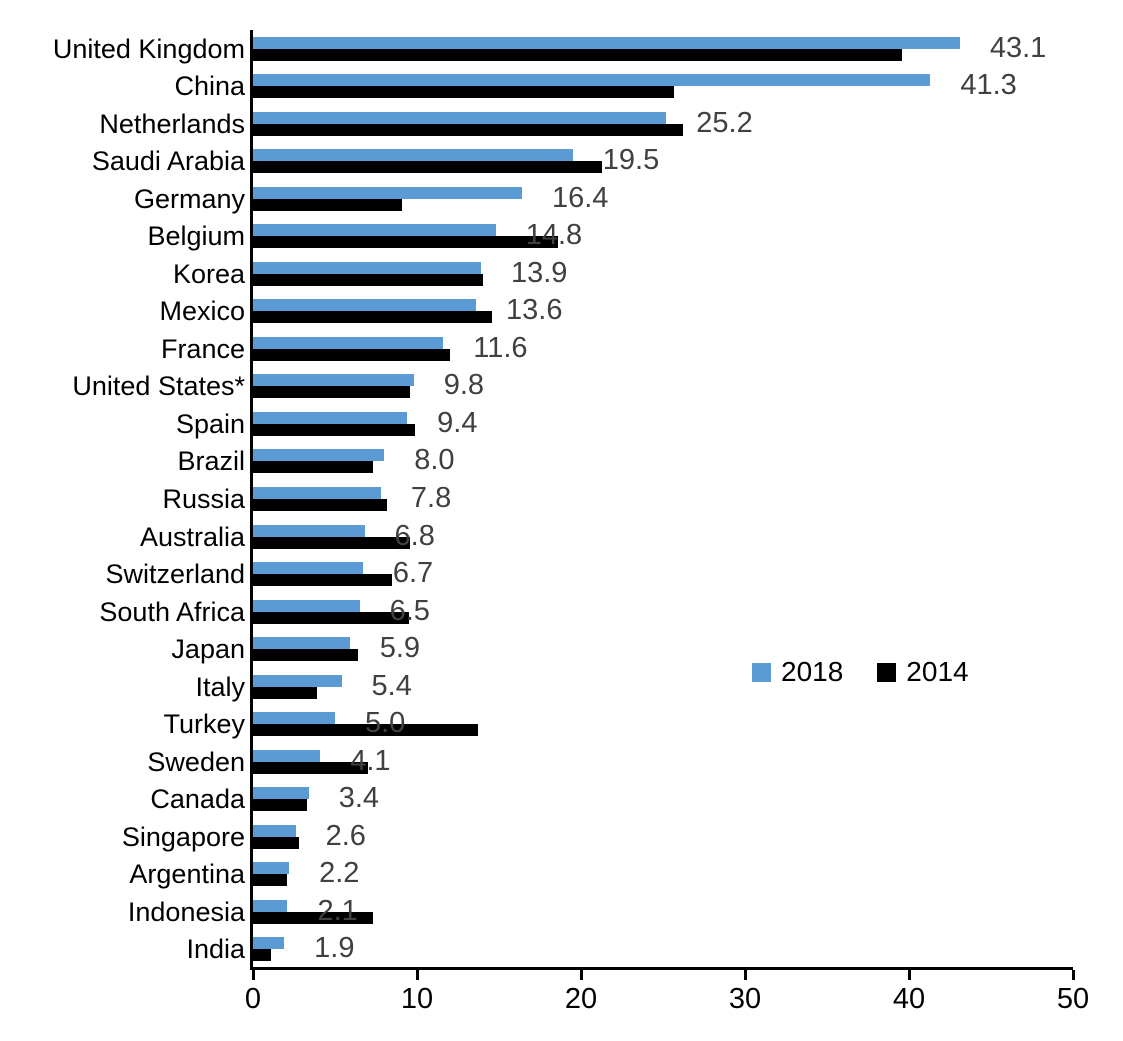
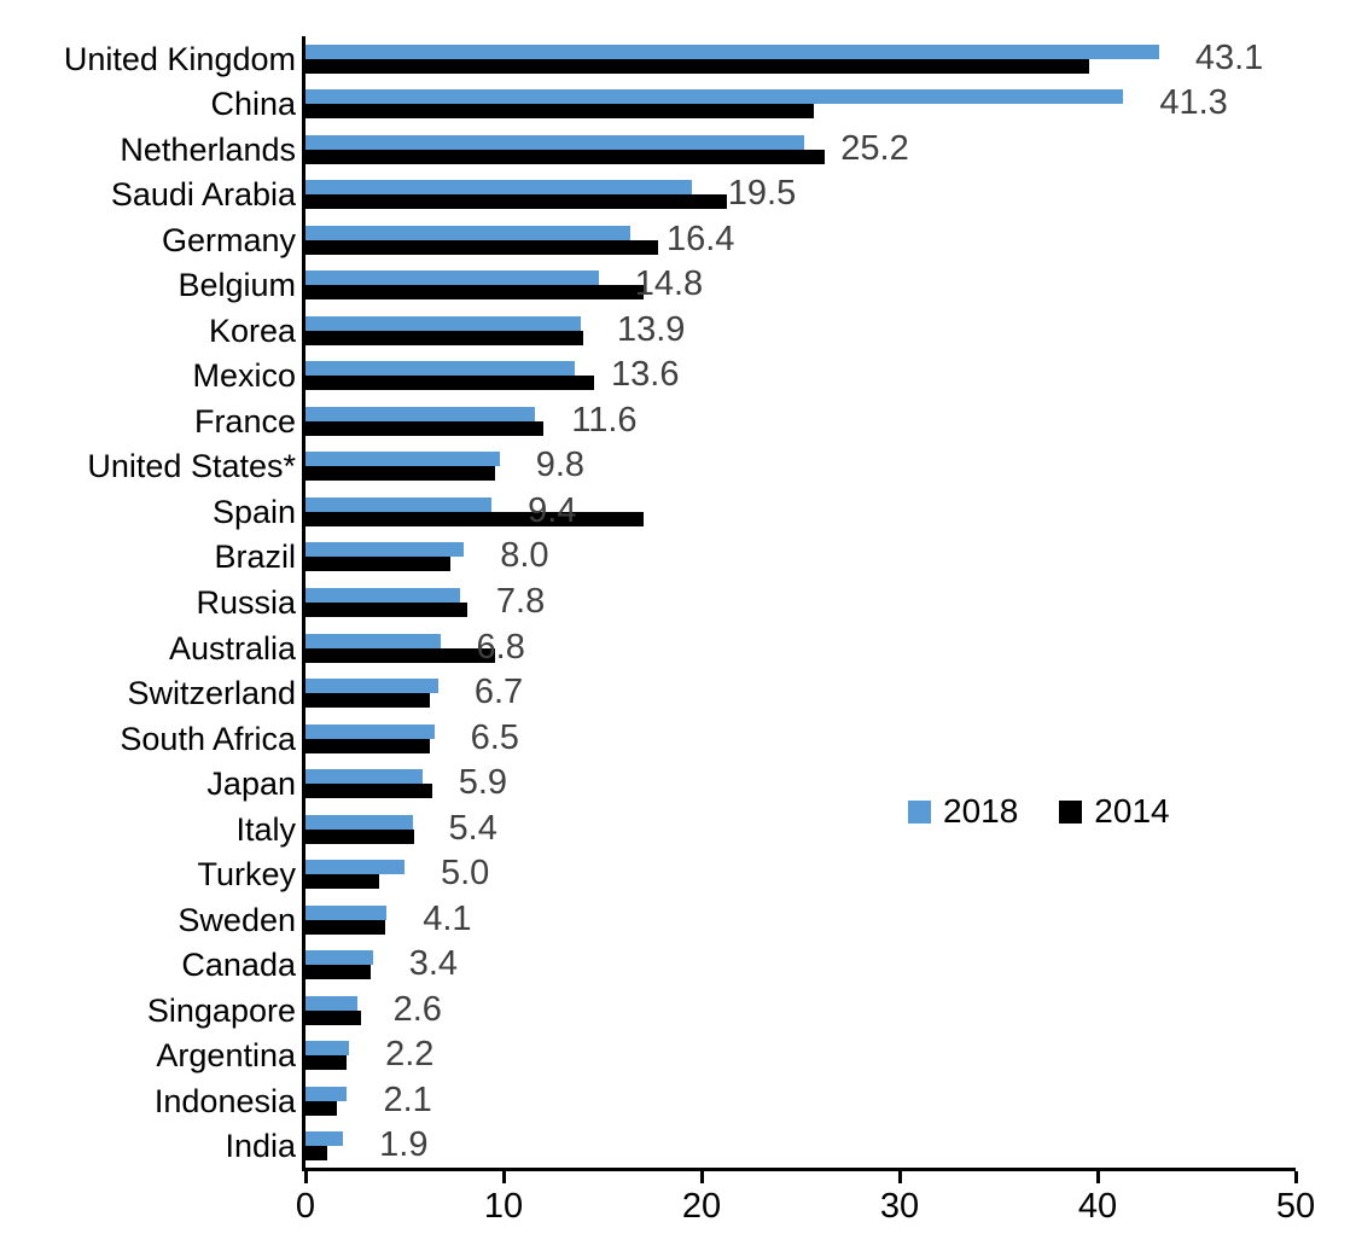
2014/Germany: 9.1 -> 17.8
2014/Belgium: 18.6 -> 17.1
2014/Spain: 9.9 -> 17.1
2014/Switzerland: 8.5 -> 6.3
2014/South Africa: 9.5 -> 6.3
2014/Italy: 3.9 -> 5.5
2014/Turkey: 13.7 -> 3.7
2014/Sweden: 7.0 -> 4.0
2014/Indonesia: 7.3 -> 1.6
